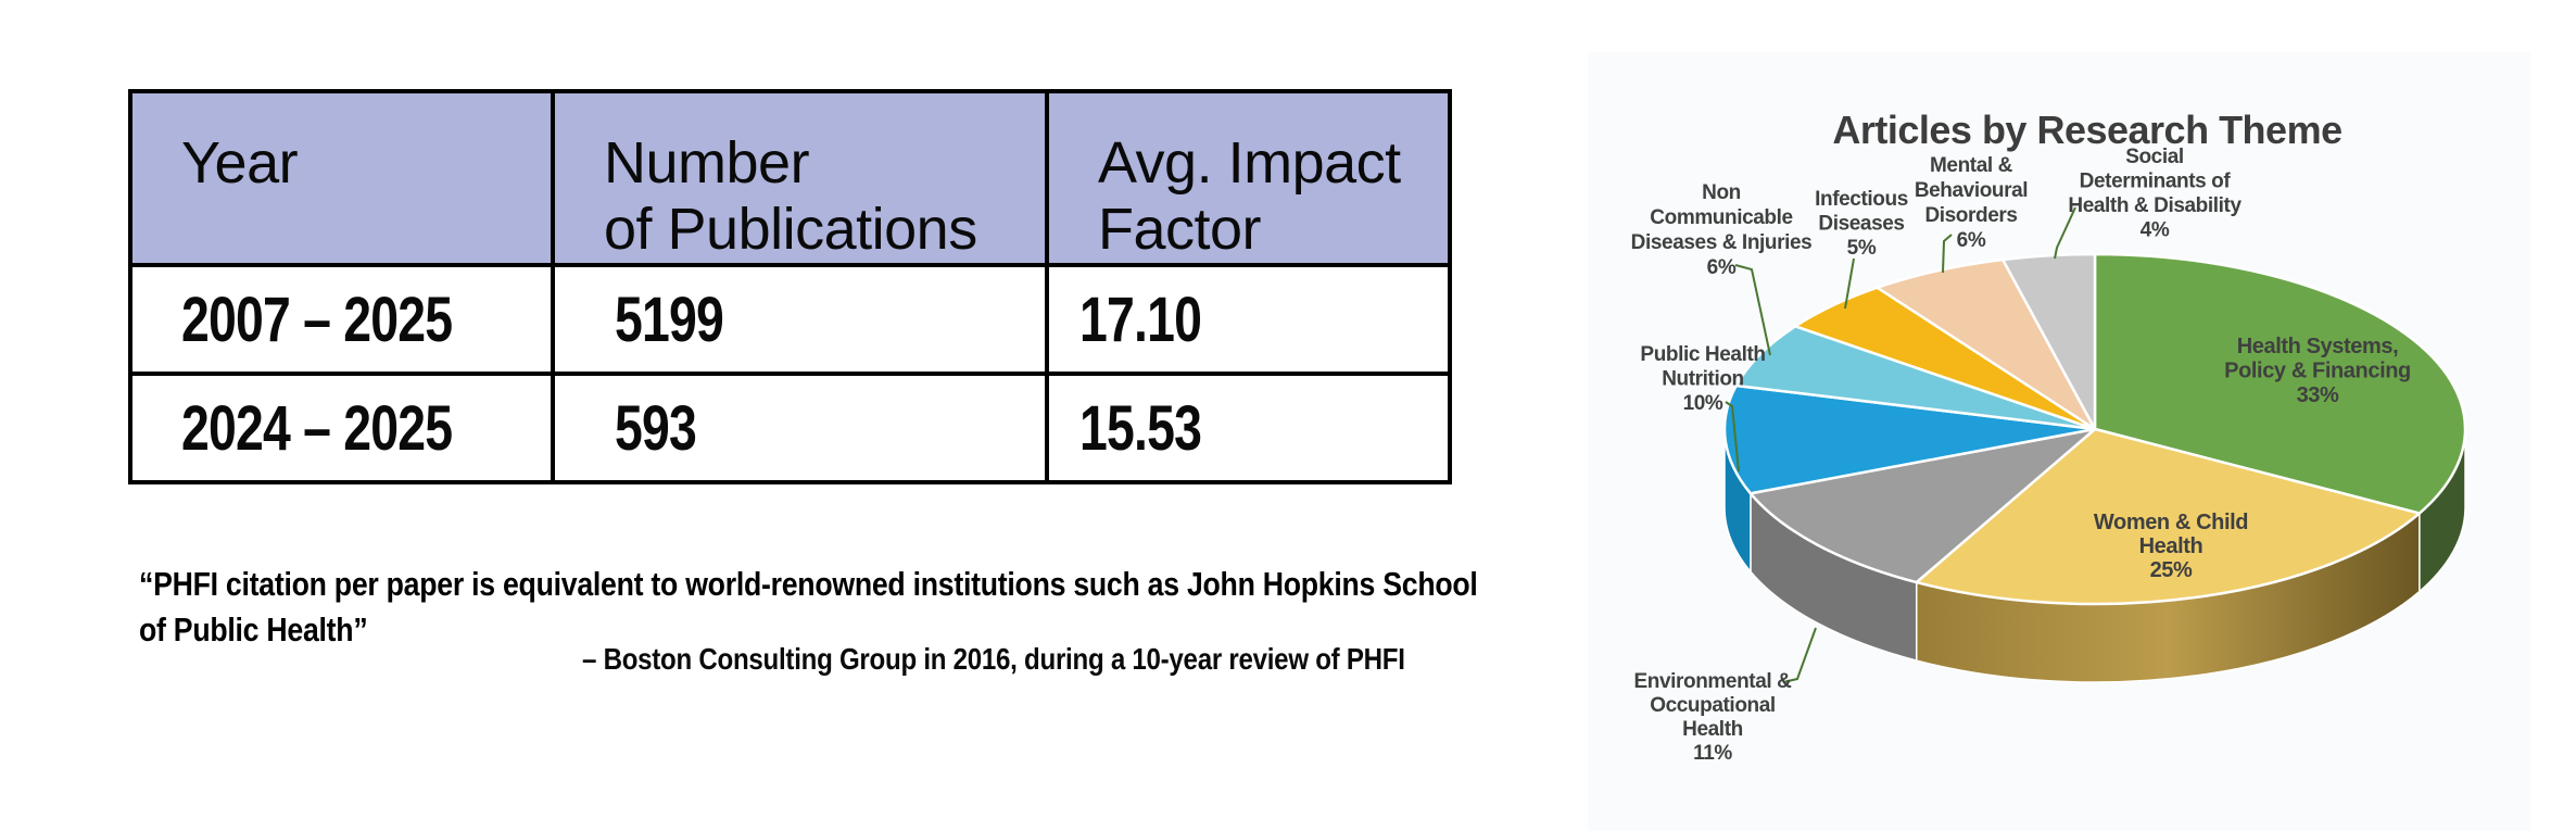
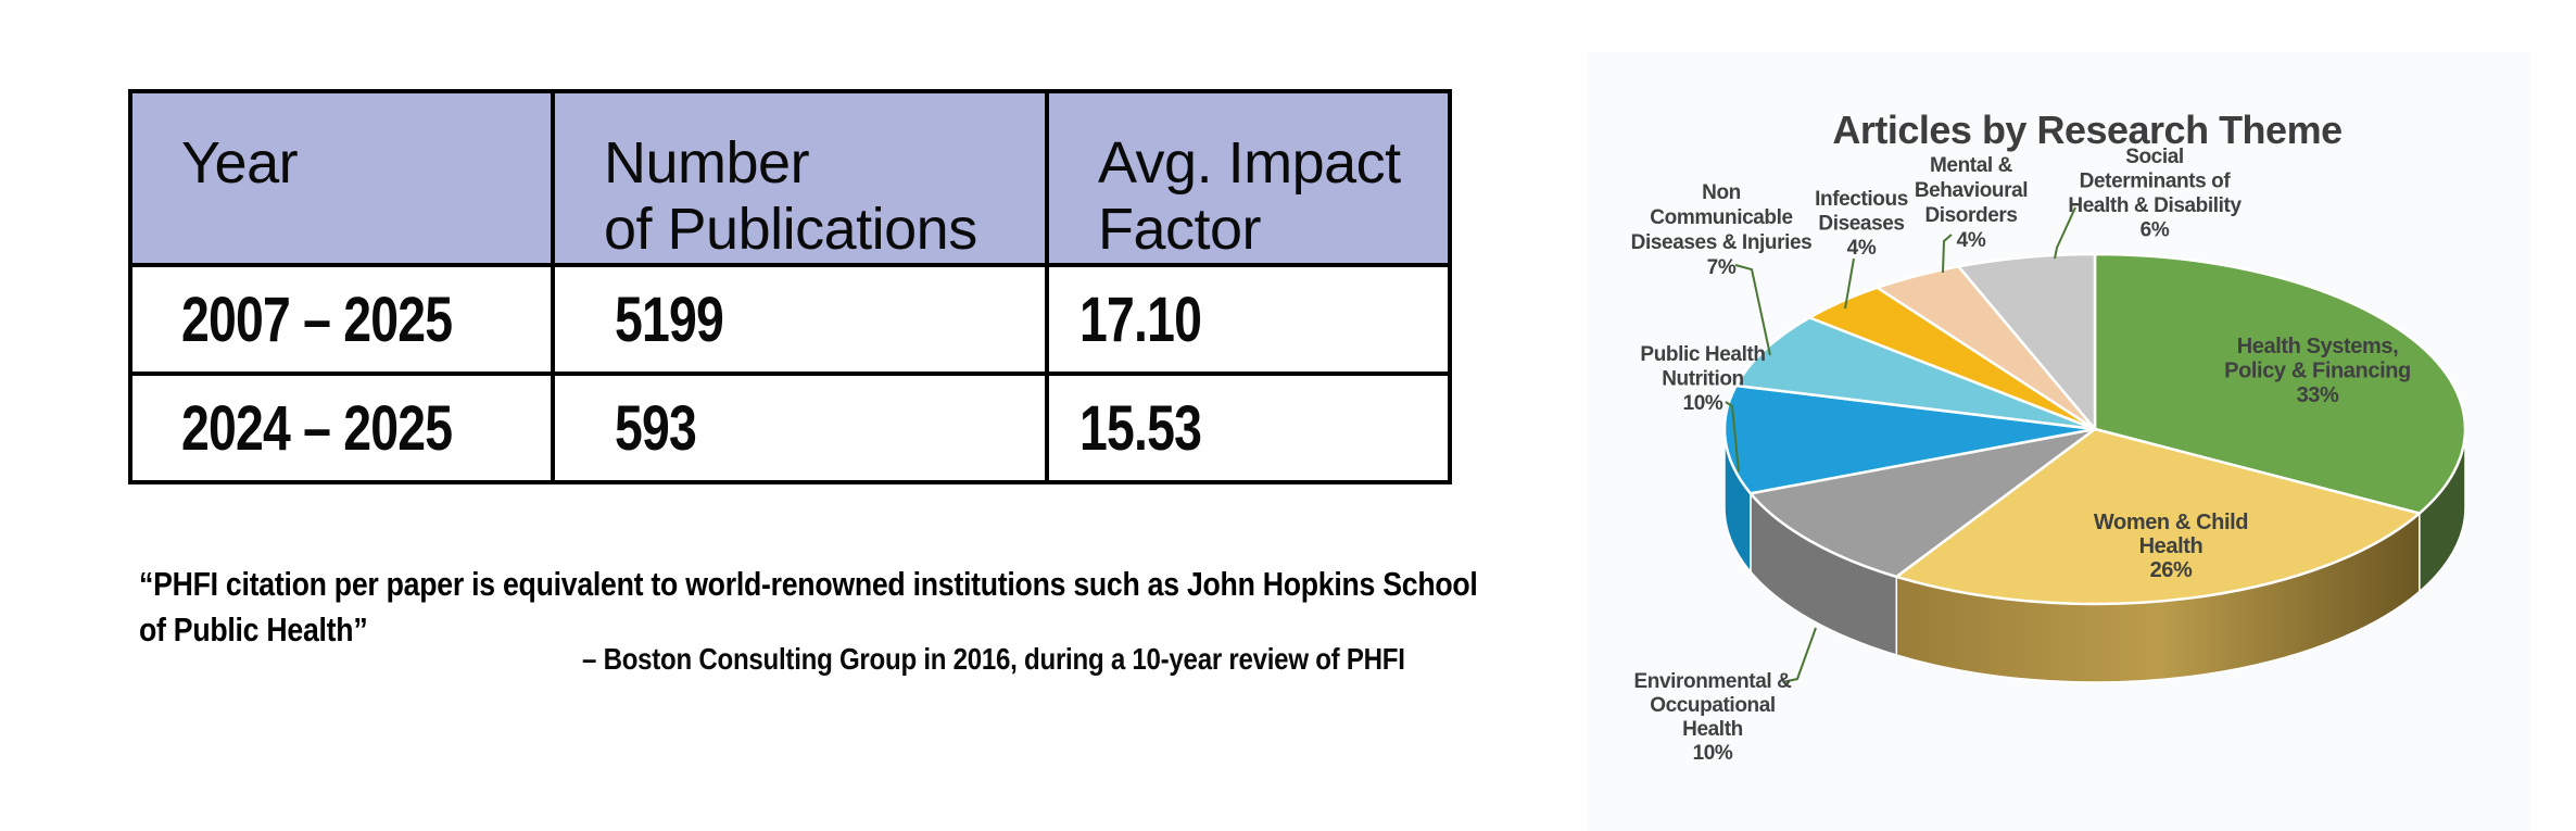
Women & Child Health: 25% -> 26%
Environmental & Occupational Health: 11% -> 10%
Non Communicable Diseases & Injuries: 6% -> 7%
Infectious Diseases: 5% -> 4%
Mental & Behavioural Disorders: 6% -> 4%
Social Determinants of Health & Disability: 4% -> 6%
